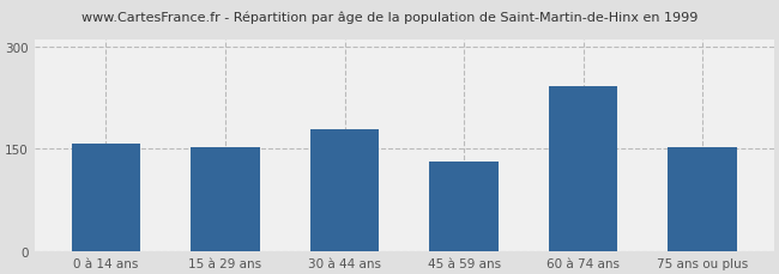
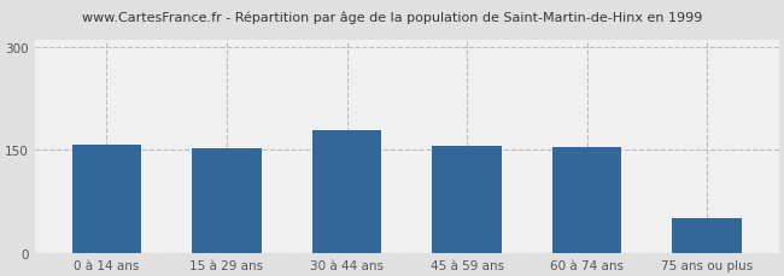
45 à 59 ans: 132 -> 156
60 à 74 ans: 242 -> 155
75 ans ou plus: 152 -> 50
